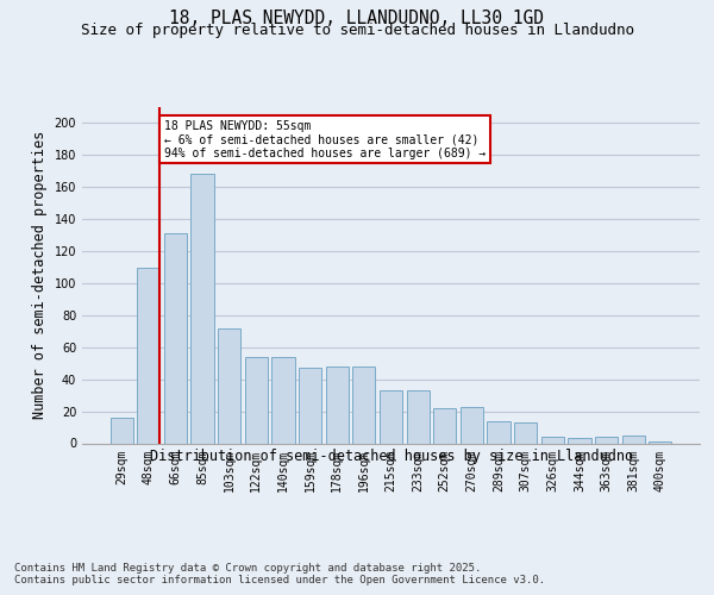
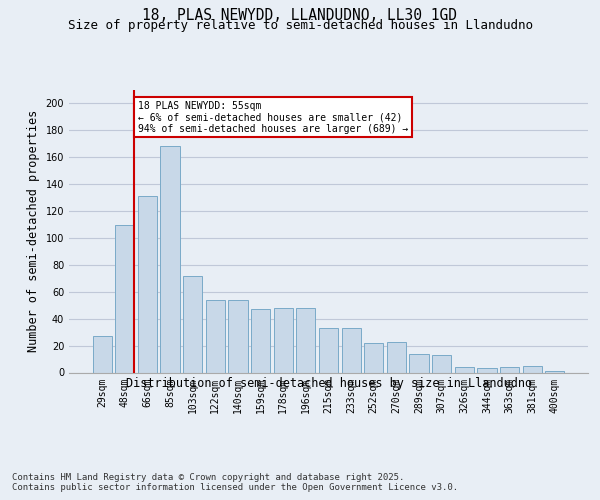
29sqm: 16 -> 27
